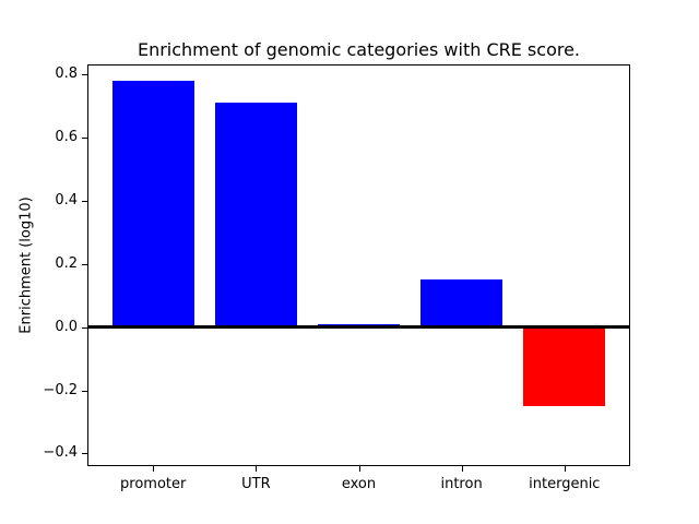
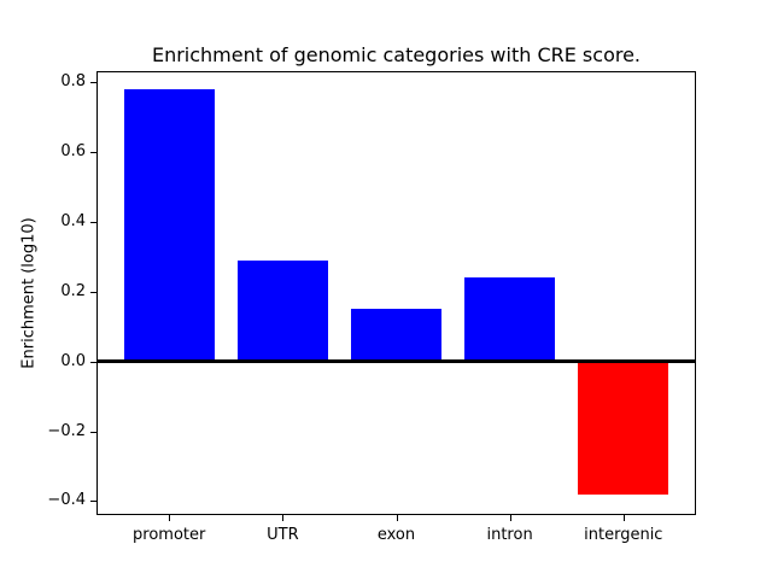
UTR: 0.71 -> 0.29
exon: 0.01 -> 0.15
intron: 0.15 -> 0.24
intergenic: -0.25 -> -0.38
